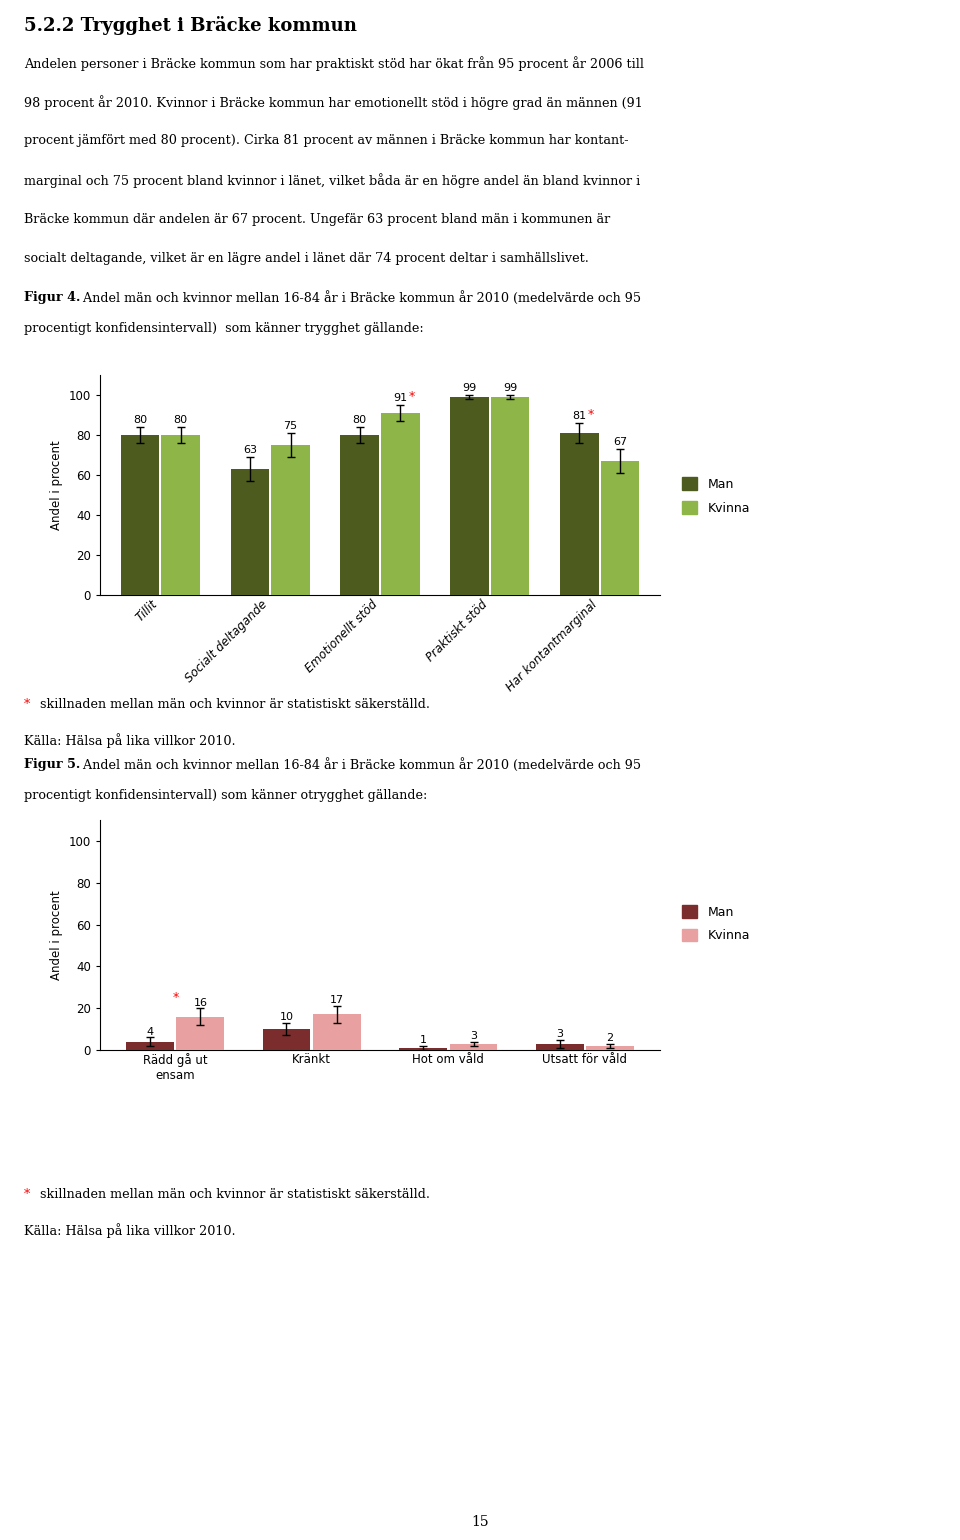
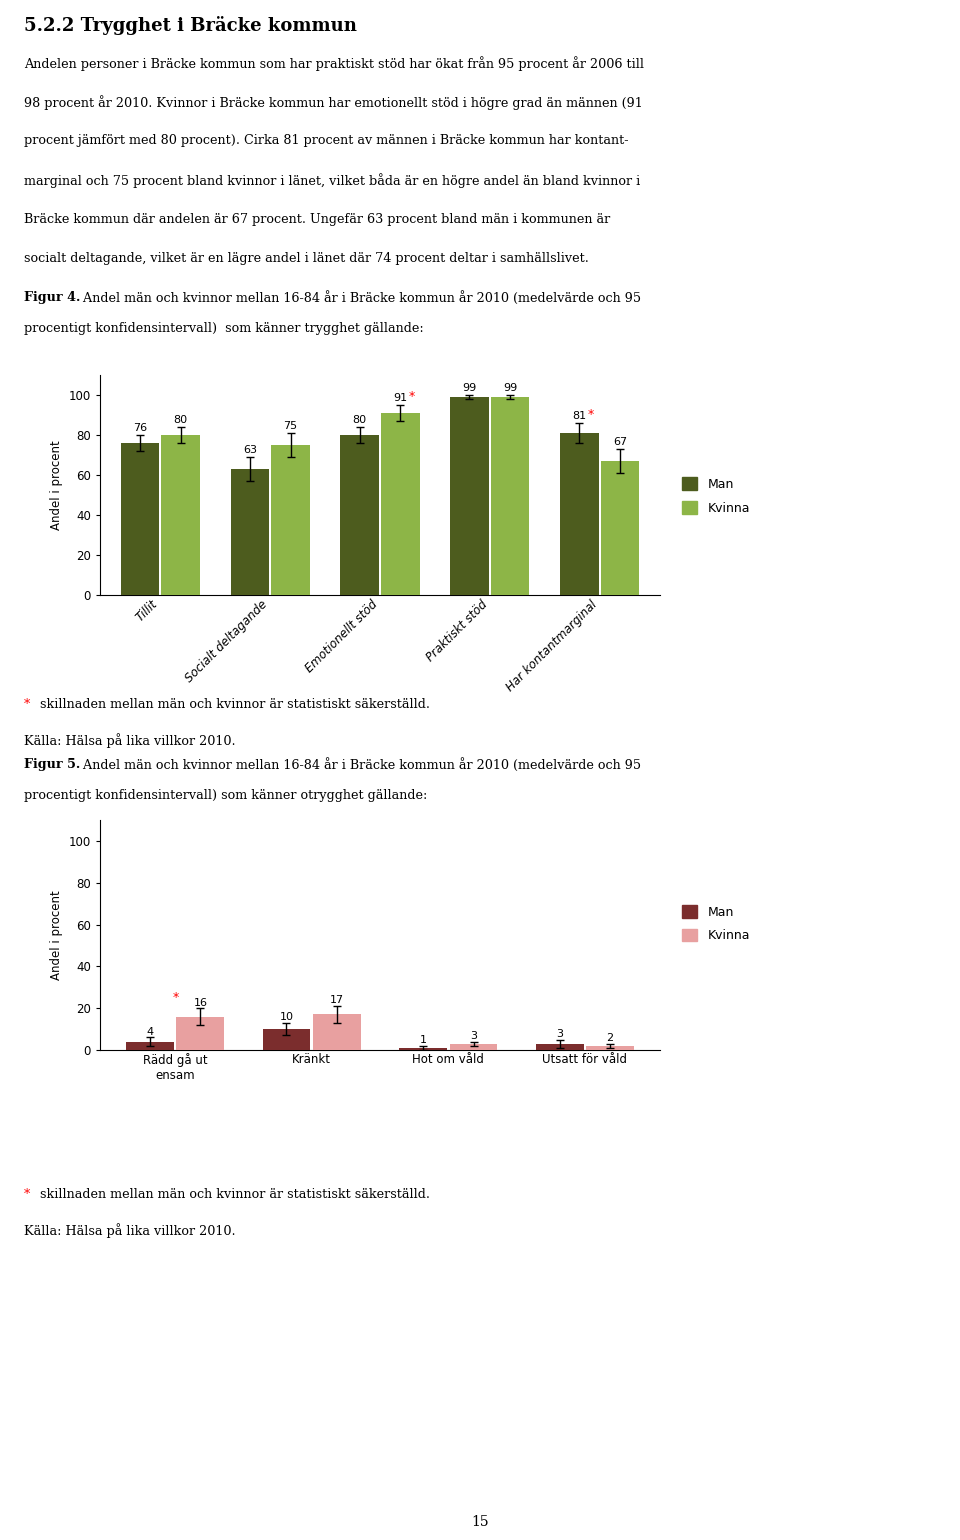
Man/Tillit: 80 -> 76
